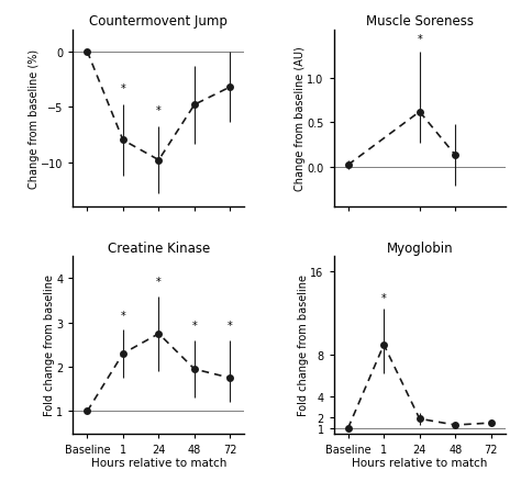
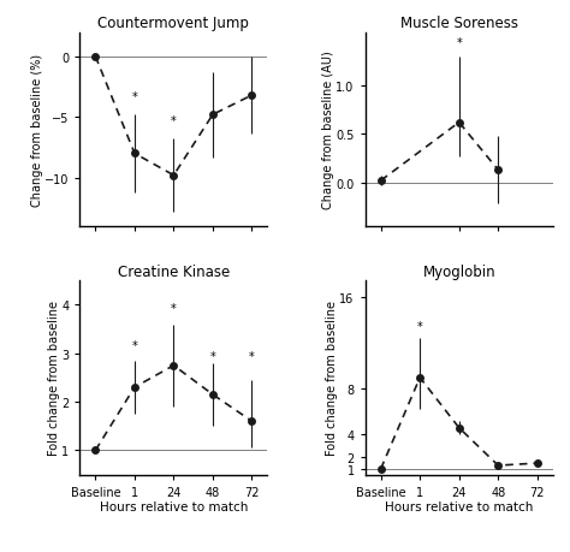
Creatine Kinase/48: 1.95 -> 2.15
Creatine Kinase/72: 1.75 -> 1.60
Myoglobin/24: 1.9 -> 4.6
